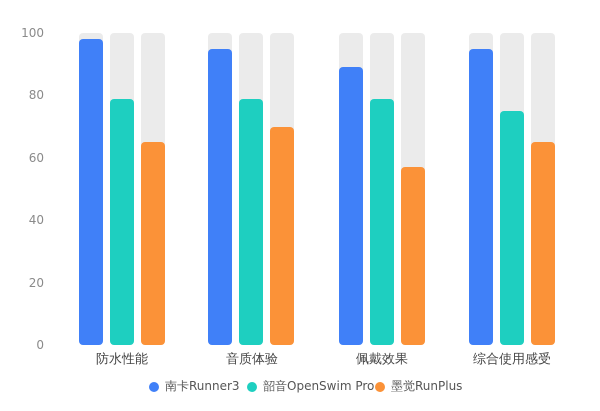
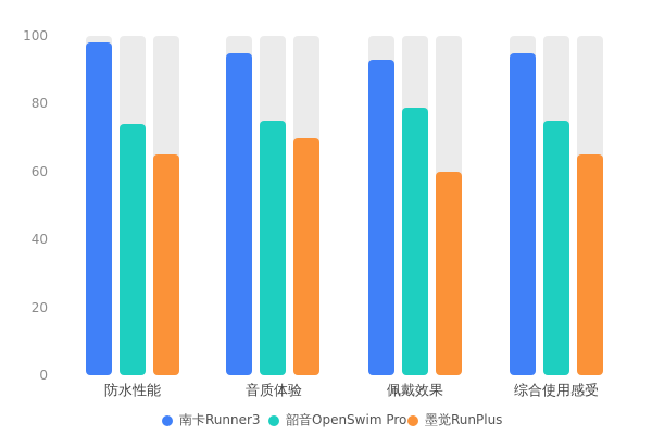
韶音OpenSwim Pro/防水性能: 79 -> 74
韶音OpenSwim Pro/音质体验: 79 -> 75
南卡Runner3/佩戴效果: 89 -> 93
墨觉RunPlus/佩戴效果: 57 -> 60
